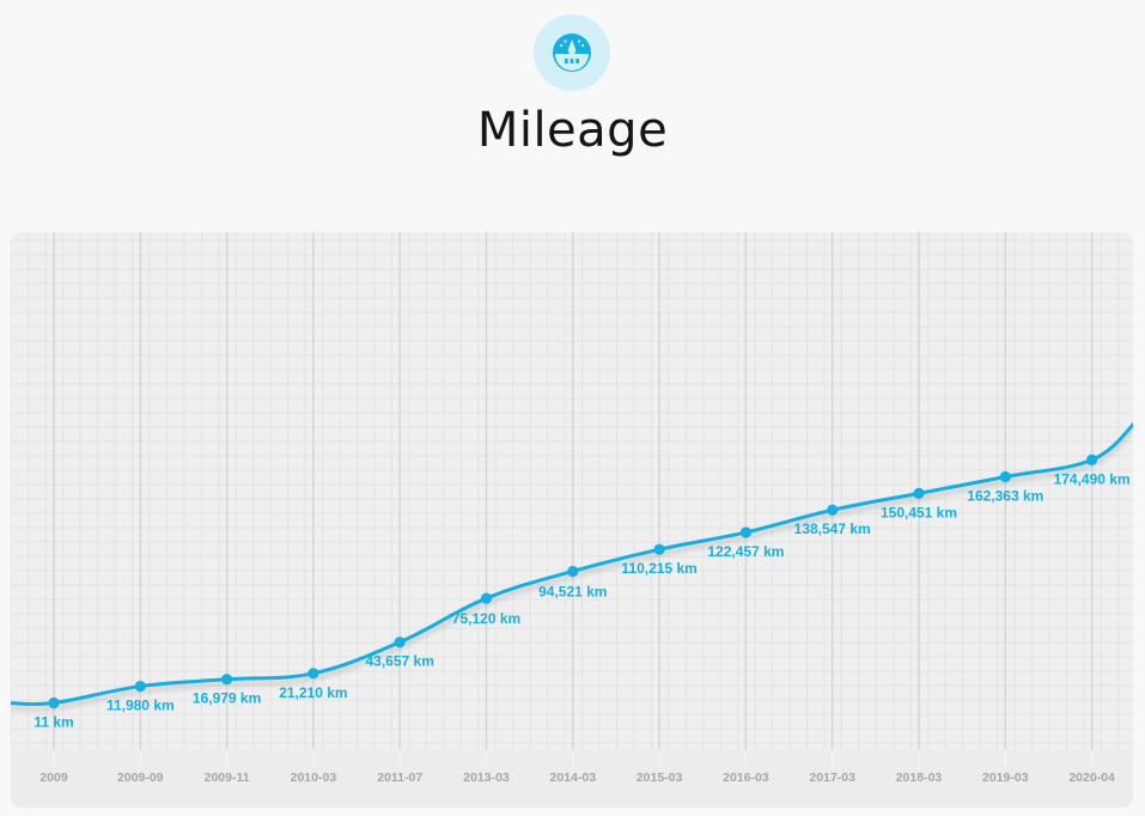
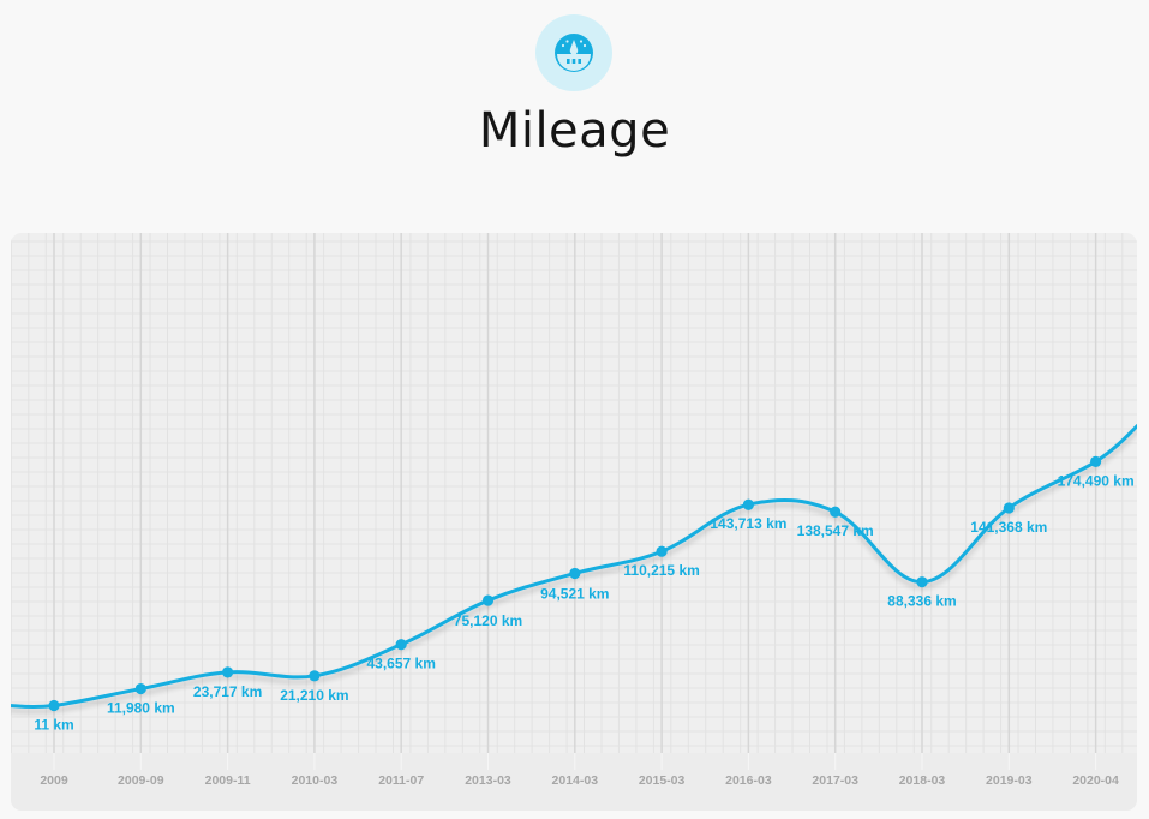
2009-11: 16,979 -> 23,717
2016-03: 122,457 -> 143,713
2018-03: 150,451 -> 88,336
2019-03: 162,363 -> 141,368
